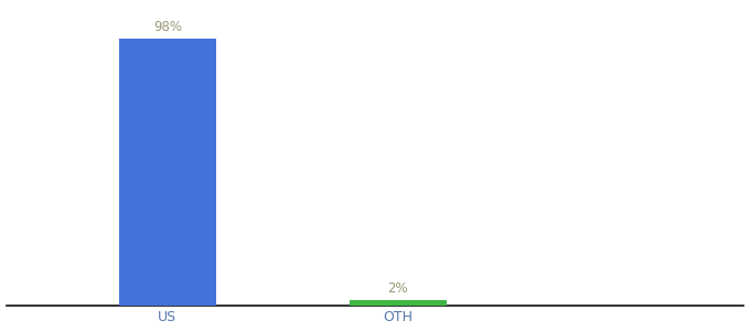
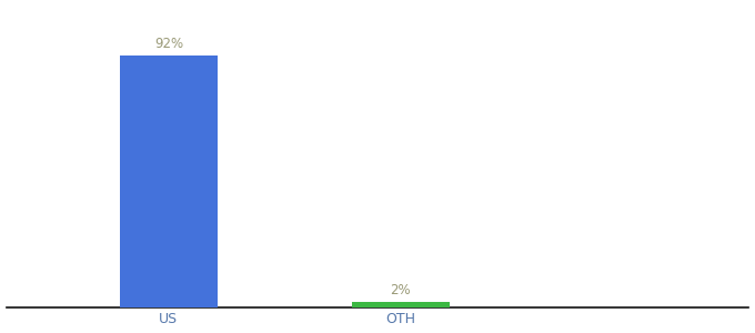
US: 98% -> 92%
